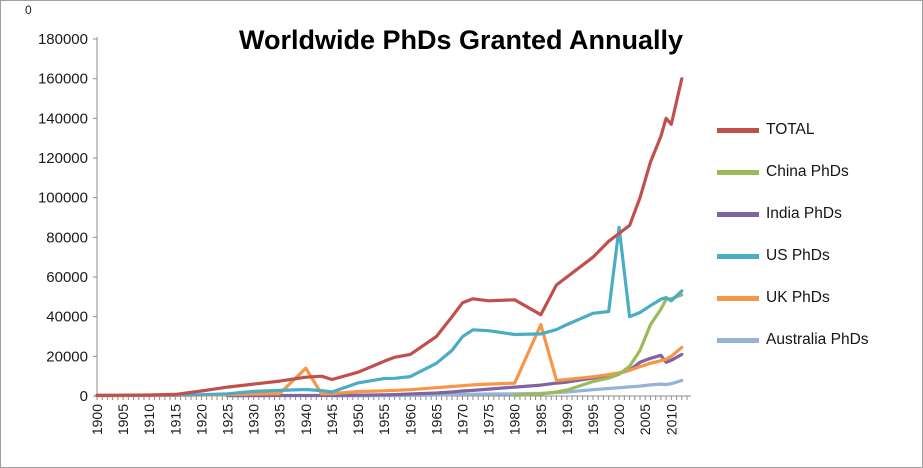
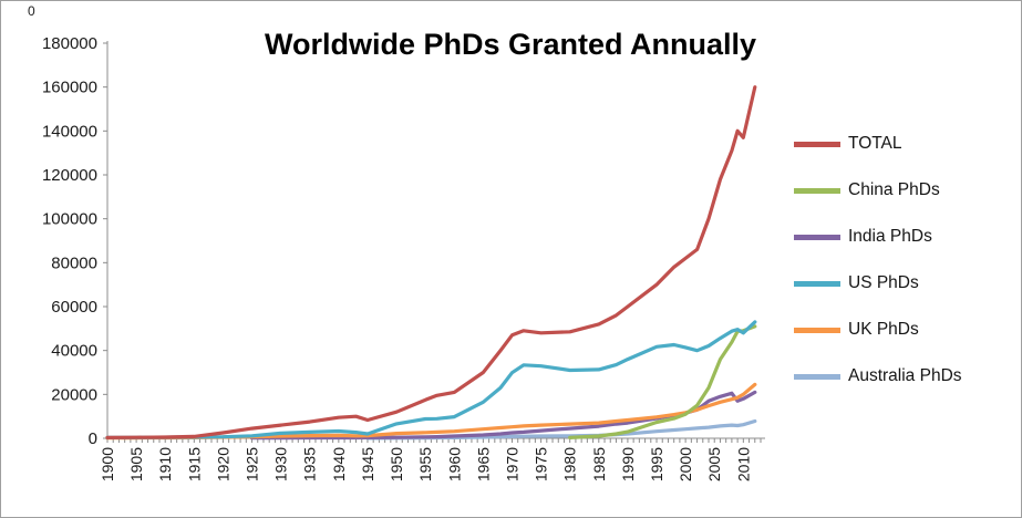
UK PhDs/1940: 14000 -> 1000
TOTAL/1985: 41000 -> 52000
UK PhDs/1985: 36000 -> 7000
US PhDs/2000: 85000 -> 41000
